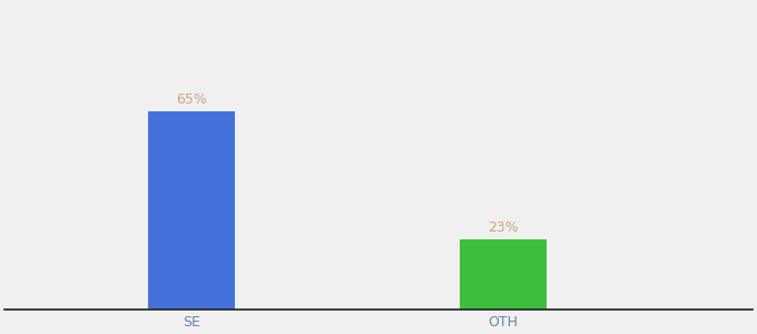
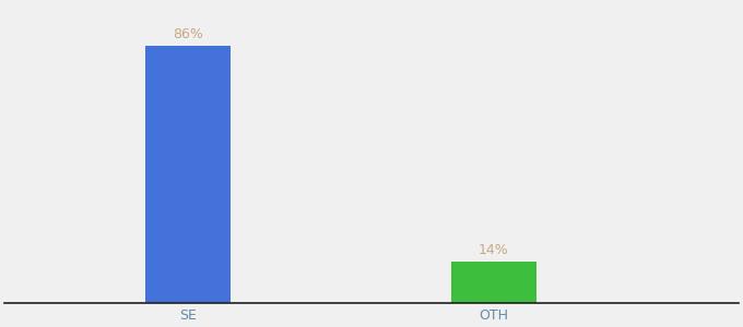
SE: 65% -> 86%
OTH: 23% -> 14%
